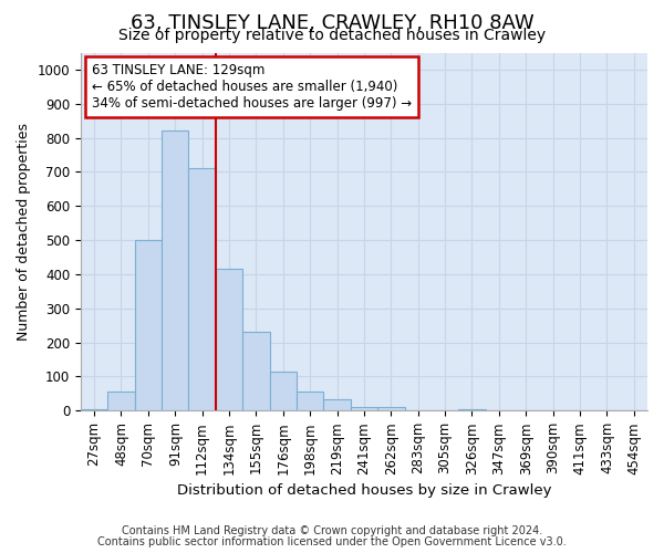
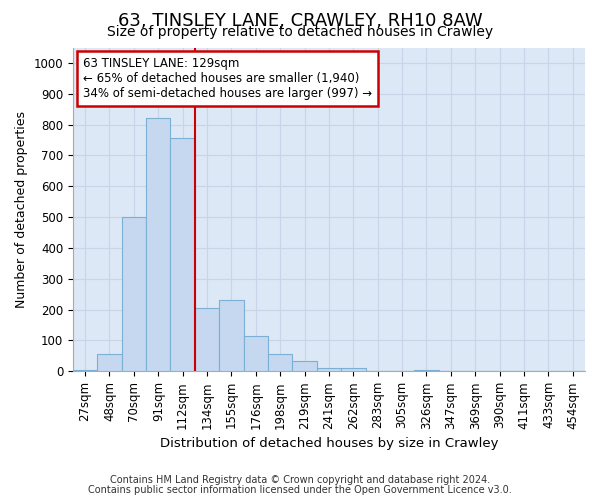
112sqm: 710 -> 755
134sqm: 415 -> 205
